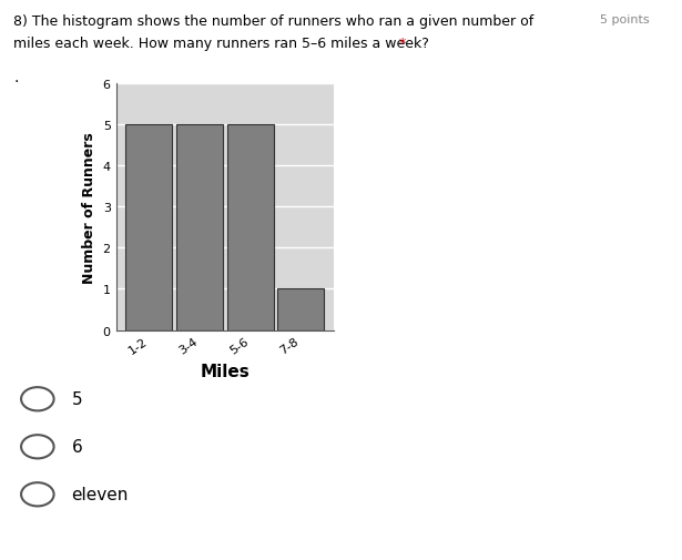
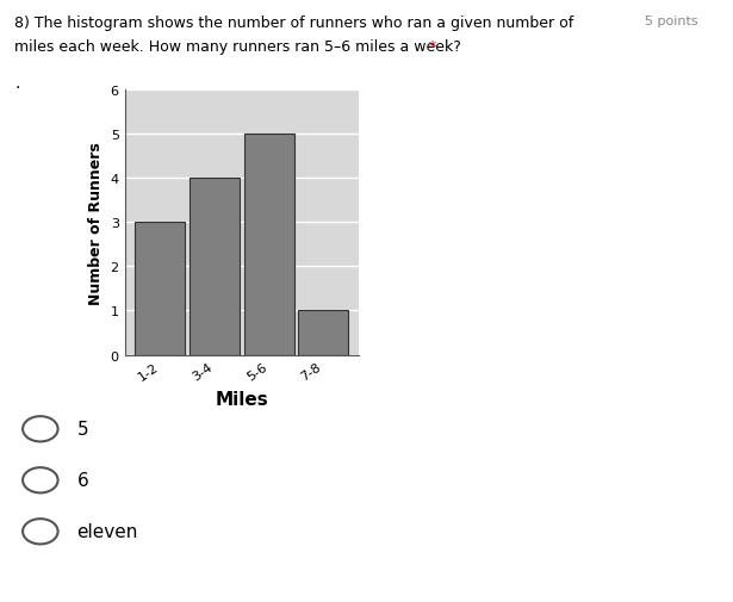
1-2: 5 -> 3
3-4: 5 -> 4
